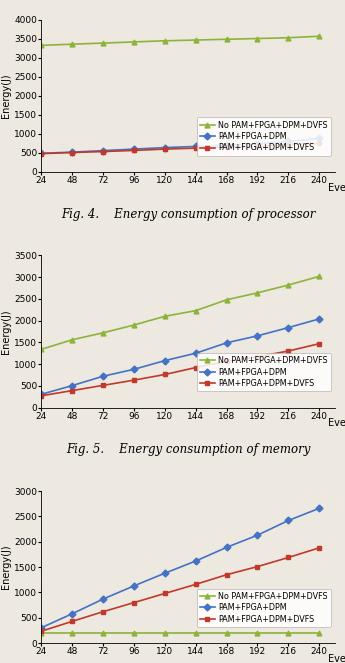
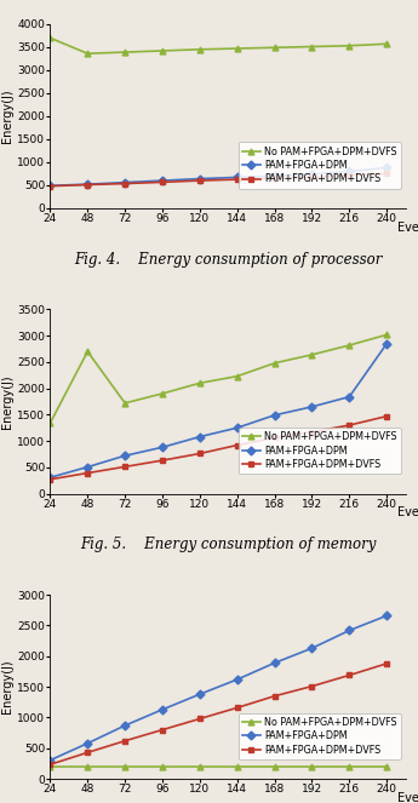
Fig. 4. Energy consumption of processor/No PAM+FPGA+DPM+DVFS/24: 3330 -> 3700
Fig. 5. Energy consumption of memory/No PAM+FPGA+DPM+DVFS/48: 1560 -> 2700
Fig. 5. Energy consumption of memory/PAM+FPGA+DPM/240: 2040 -> 2850
